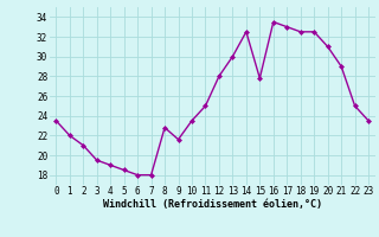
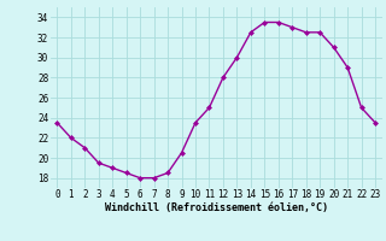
8: 22.8 -> 18.5
9: 21.6 -> 20.5
15: 27.8 -> 33.5
